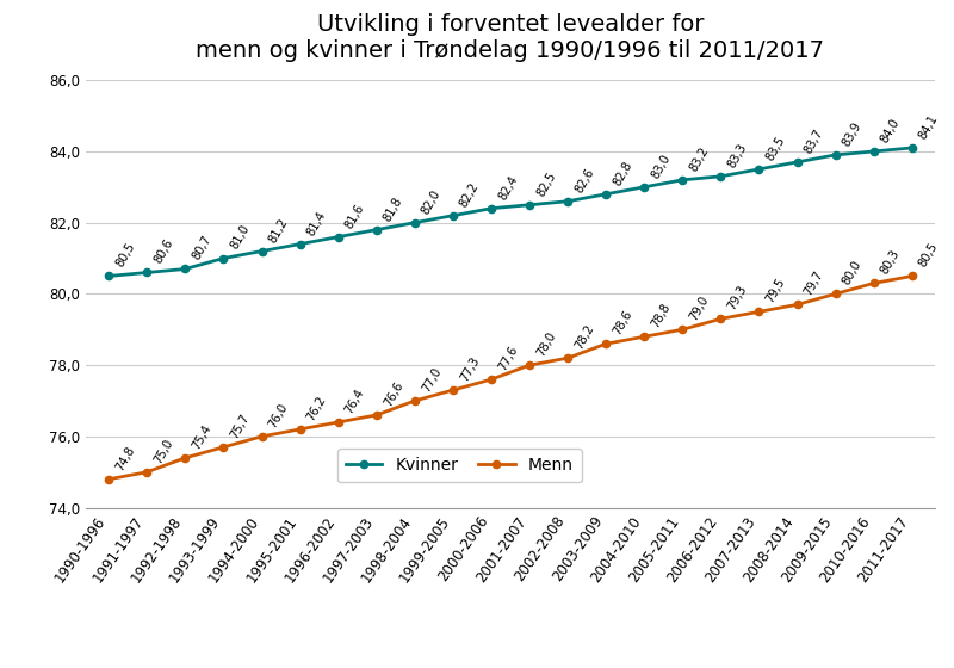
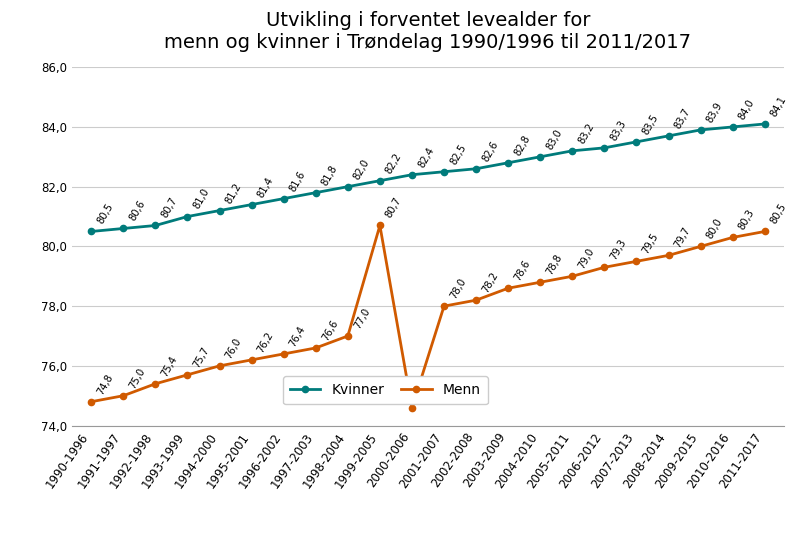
Menn/1999-2005: 77,3 -> 80,7
Menn/2000-2006: 77,6 -> 74,6
